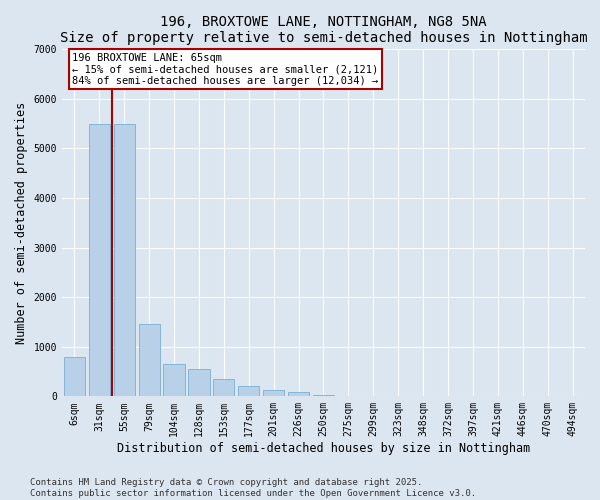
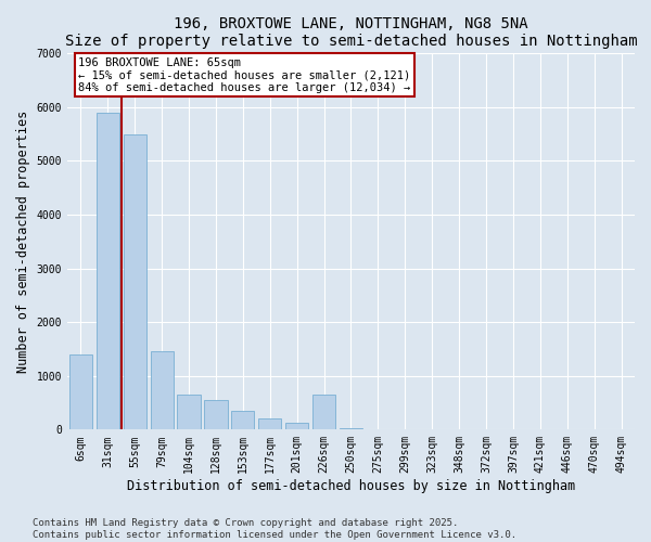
6sqm: 800 -> 1400
31sqm: 5500 -> 5900
226sqm: 80 -> 650
